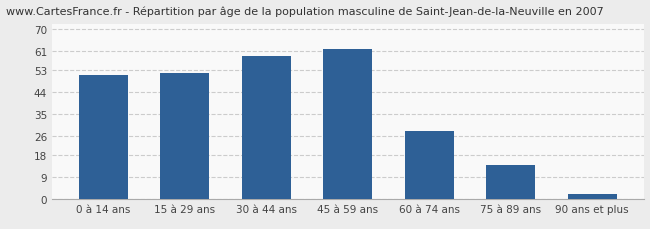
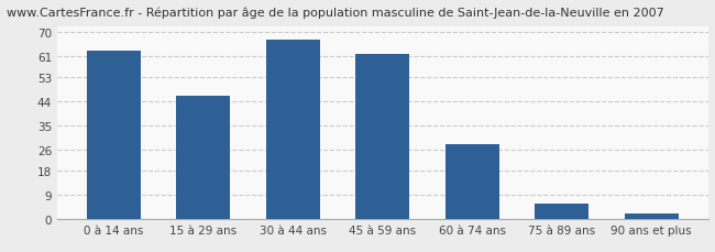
0 à 14 ans: 51 -> 63
15 à 29 ans: 52 -> 46
30 à 44 ans: 59 -> 67
75 à 89 ans: 14 -> 6
